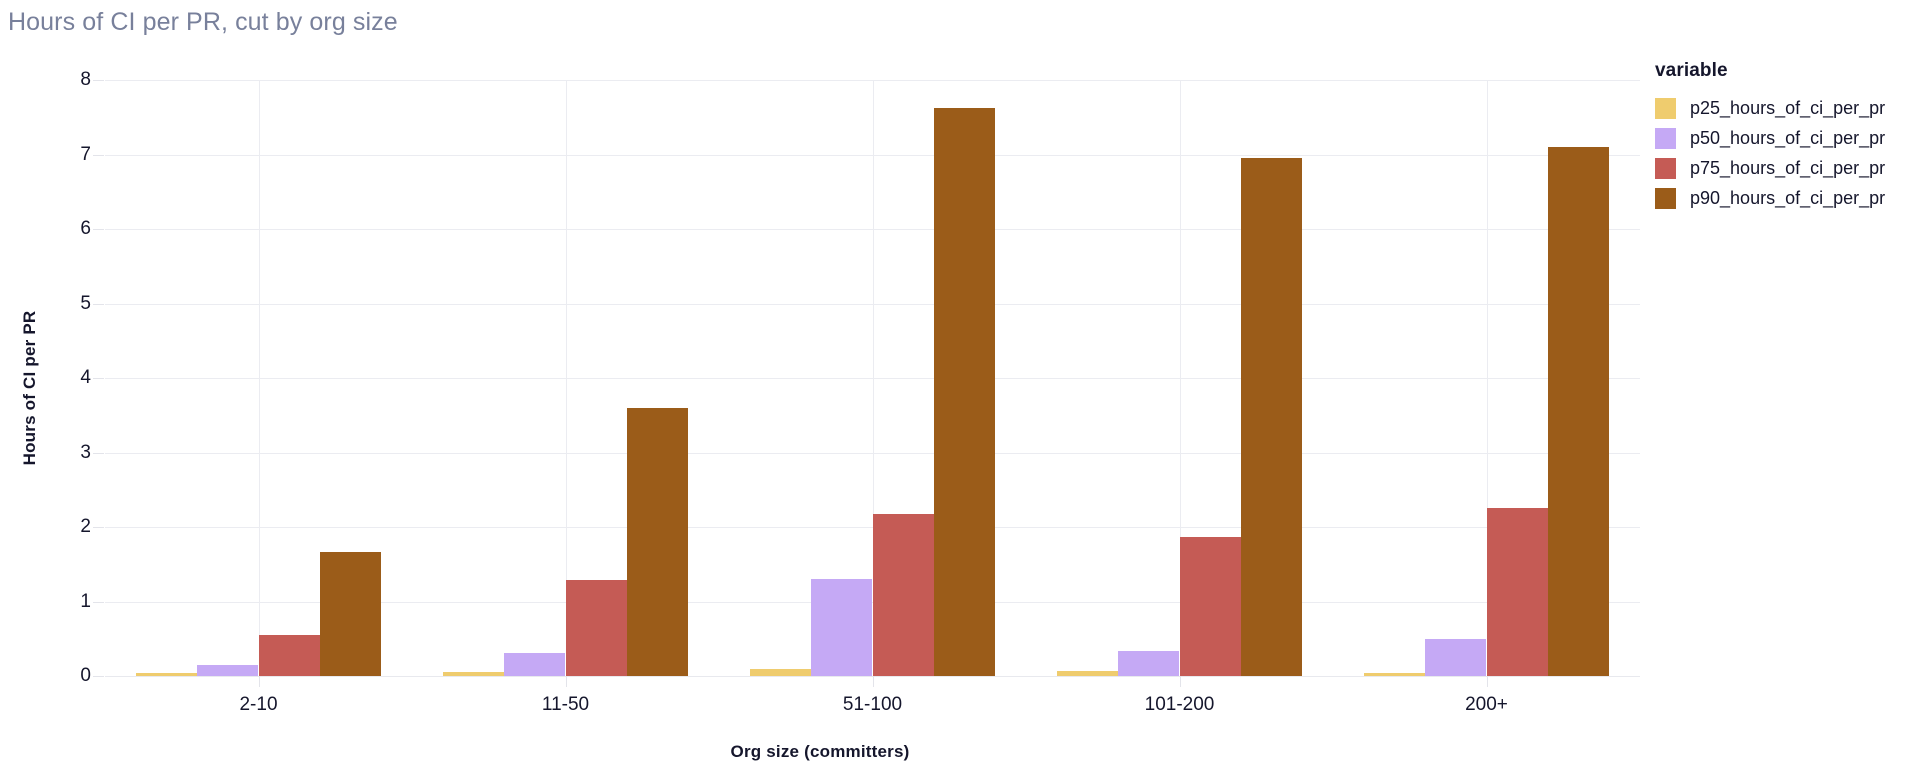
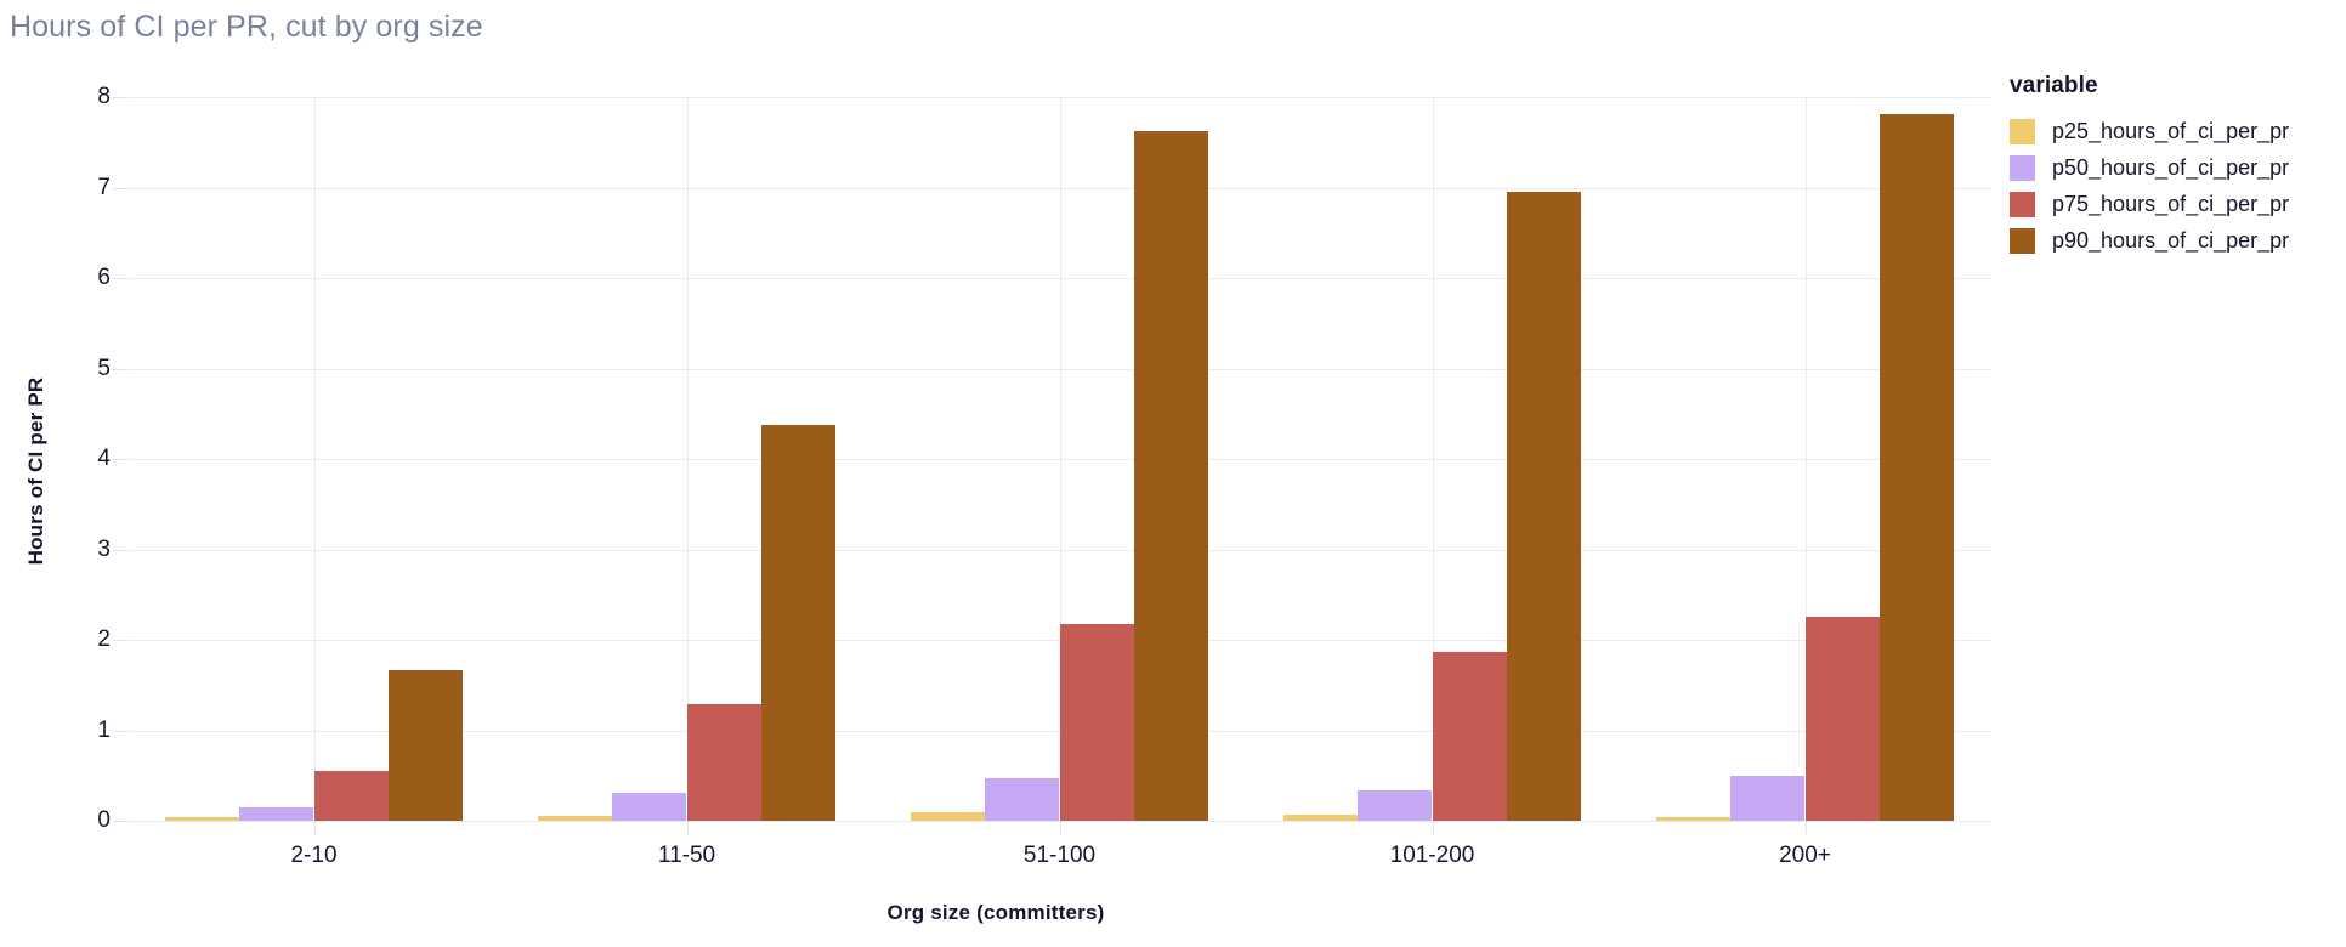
p90_hours_of_ci_per_pr/11-50: 3.6 -> 4.4
p50_hours_of_ci_per_pr/51-100: 1.3 -> 0.5
p90_hours_of_ci_per_pr/200+: 7.1 -> 7.8
